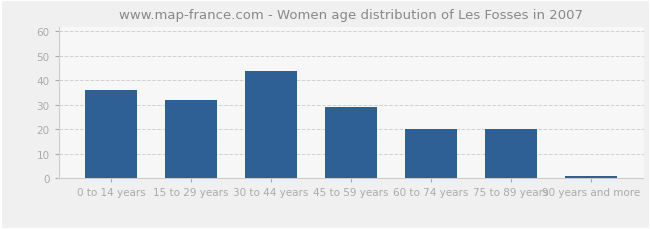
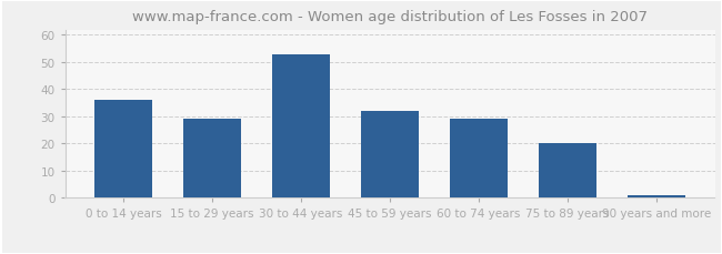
15 to 29 years: 32 -> 29
30 to 44 years: 44 -> 53
45 to 59 years: 29 -> 32
60 to 74 years: 20 -> 29
